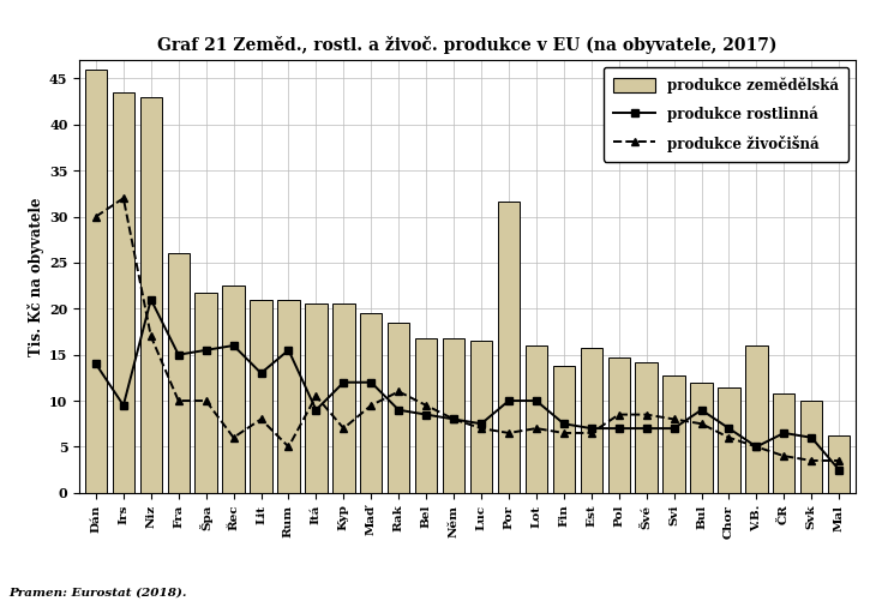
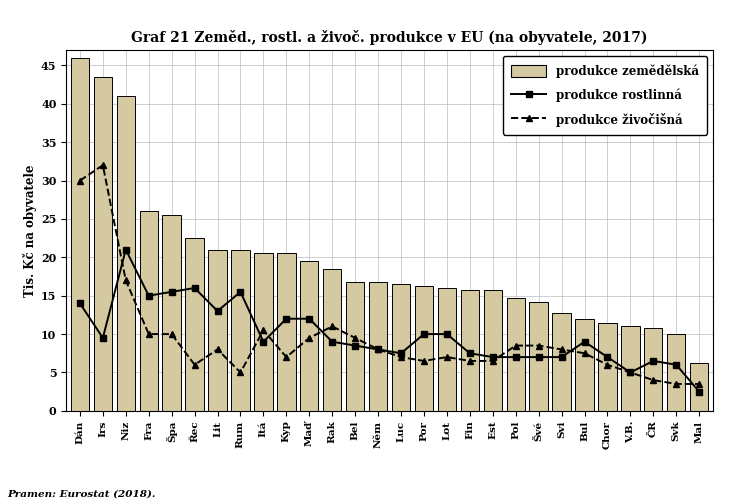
produkce zemědělská/Niz: 43.0 -> 41.0
produkce zemědělská/Špa: 21.8 -> 25.5
produkce zemědělská/Por: 31.6 -> 16.2
produkce zemědělská/Fin: 13.8 -> 15.8
produkce zemědělská/V.B.: 16.0 -> 11.0
